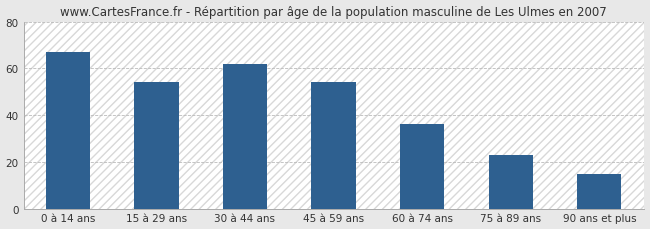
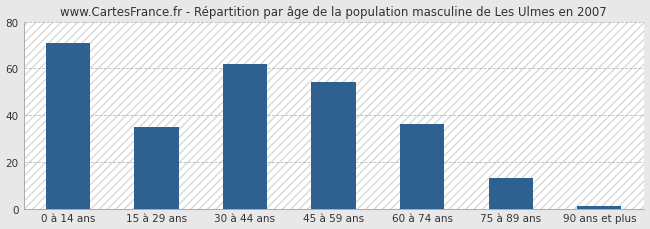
0 à 14 ans: 67 -> 71
15 à 29 ans: 54 -> 35
75 à 89 ans: 23 -> 13
90 ans et plus: 15 -> 1
